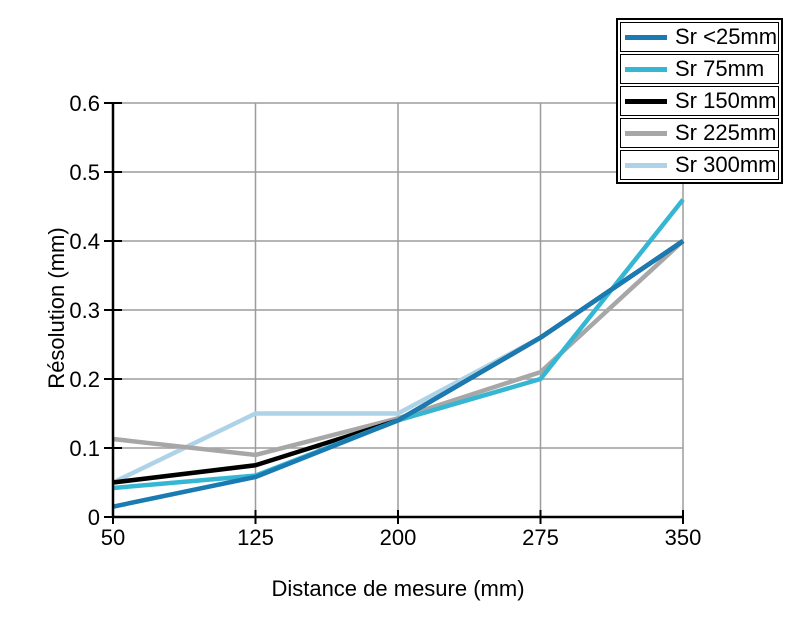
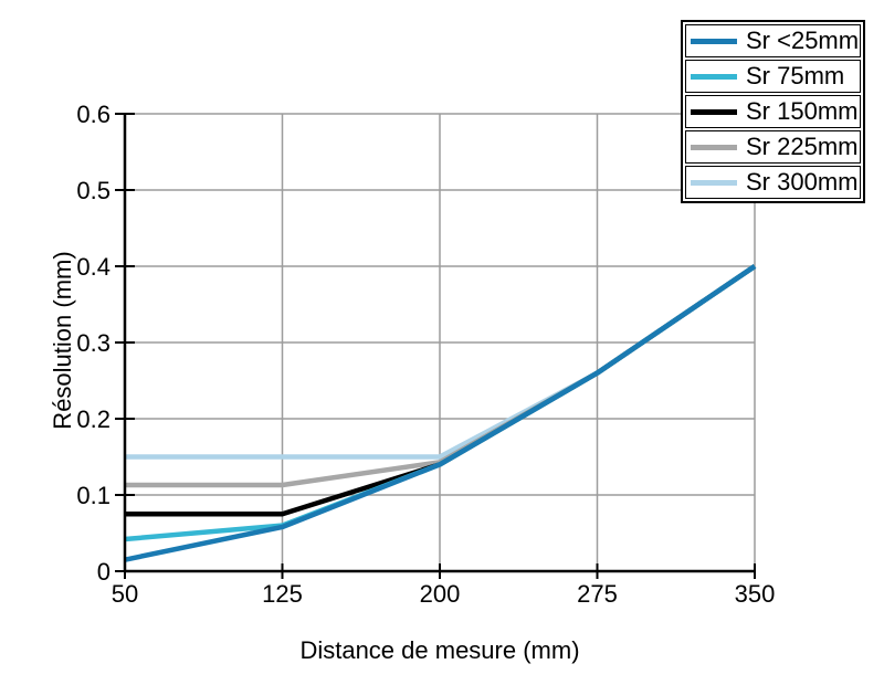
Sr 150mm/50: 0.05 -> 0.07
Sr 300mm/50: 0.05 -> 0.15
Sr 225mm/125: 0.09 -> 0.11
Sr 75mm/275: 0.20 -> 0.26
Sr 225mm/275: 0.21 -> 0.26
Sr 75mm/350: 0.46 -> 0.40
